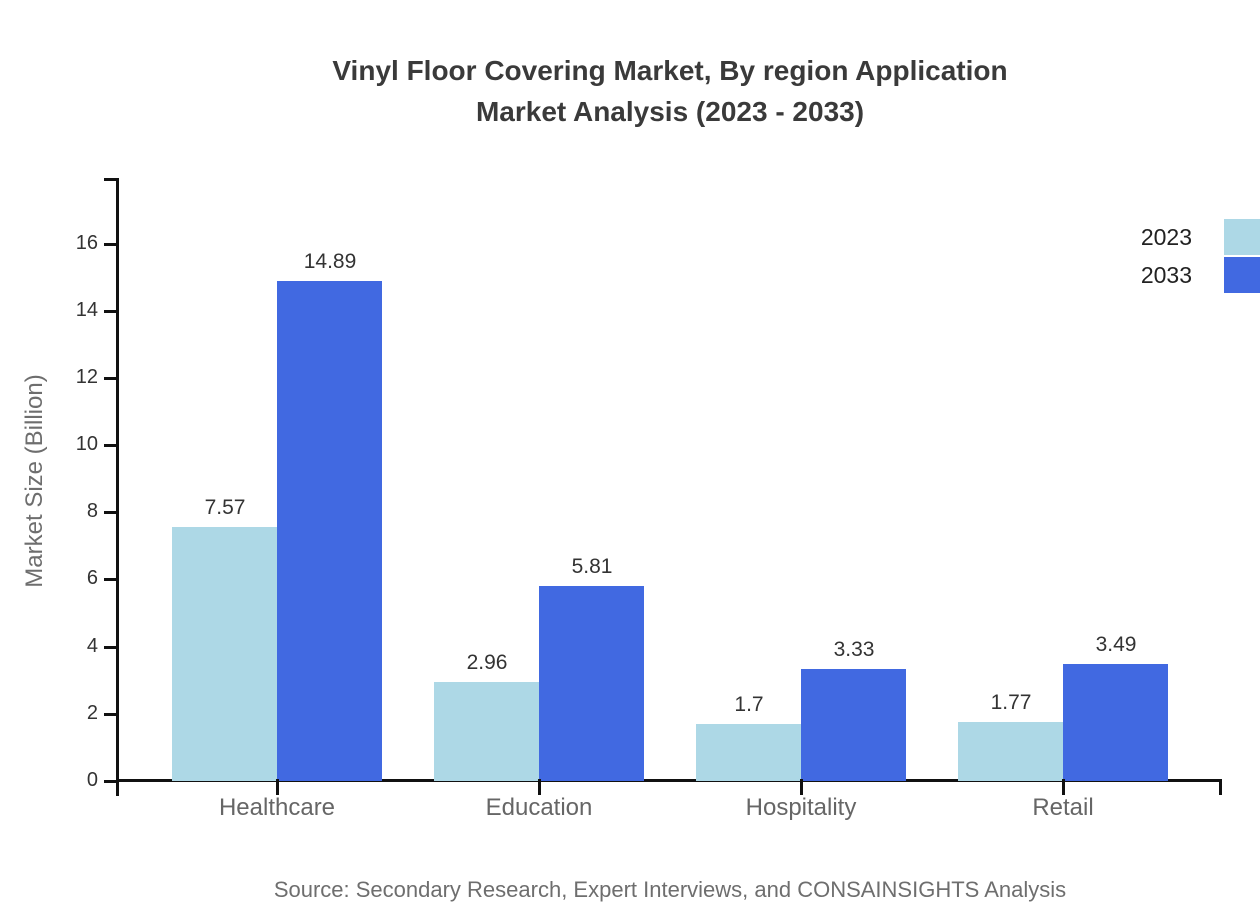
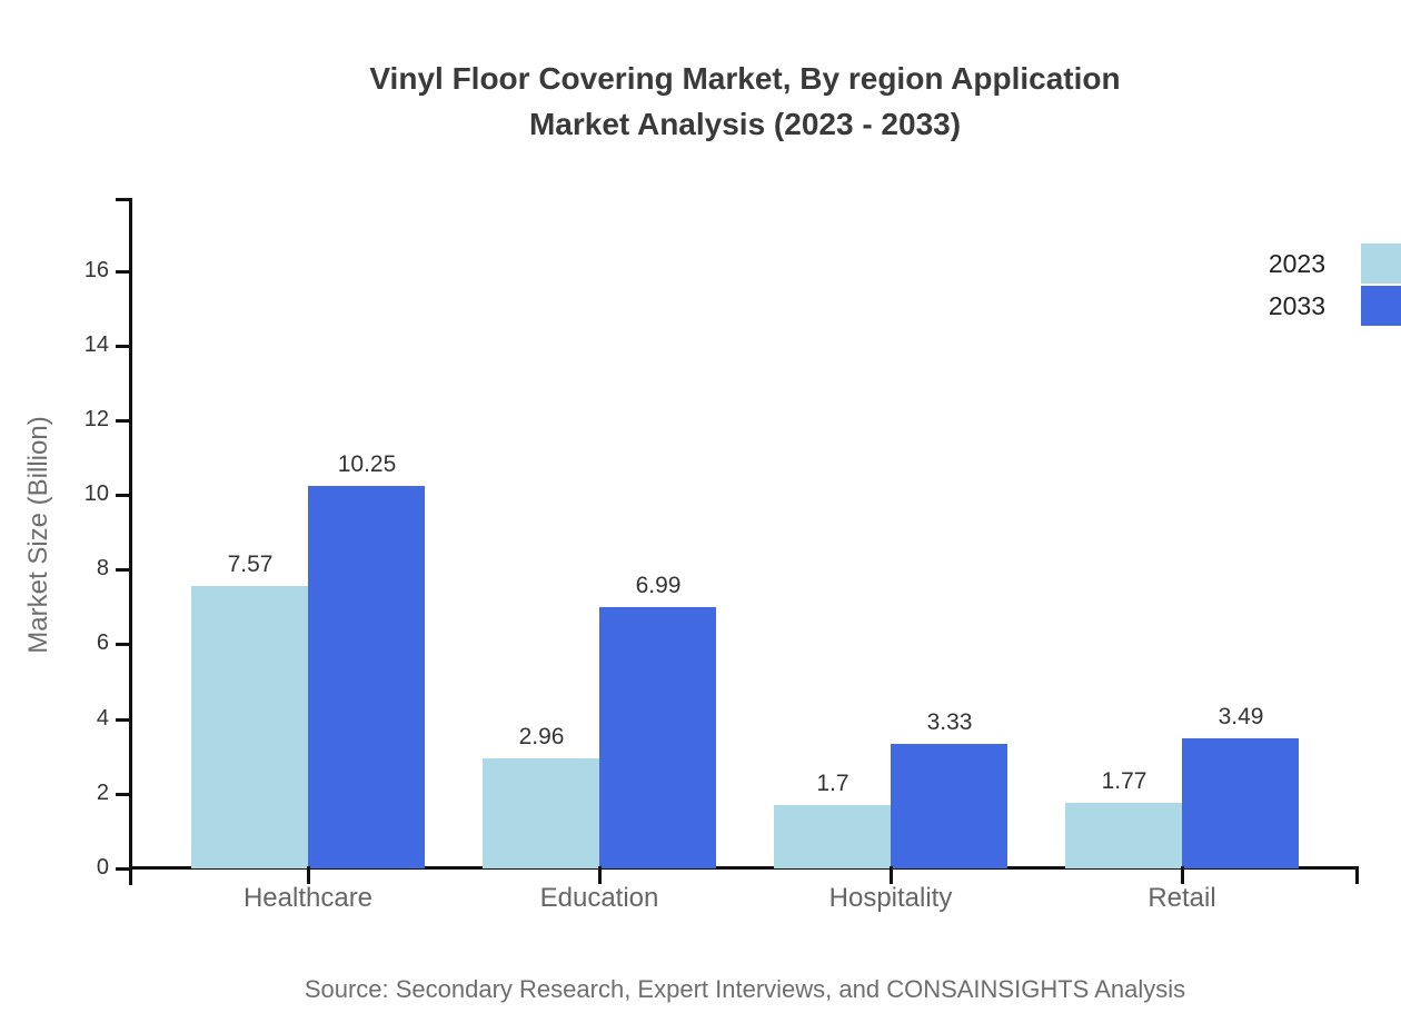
2033/Healthcare: 14.89 -> 10.25
2033/Education: 5.81 -> 6.99
